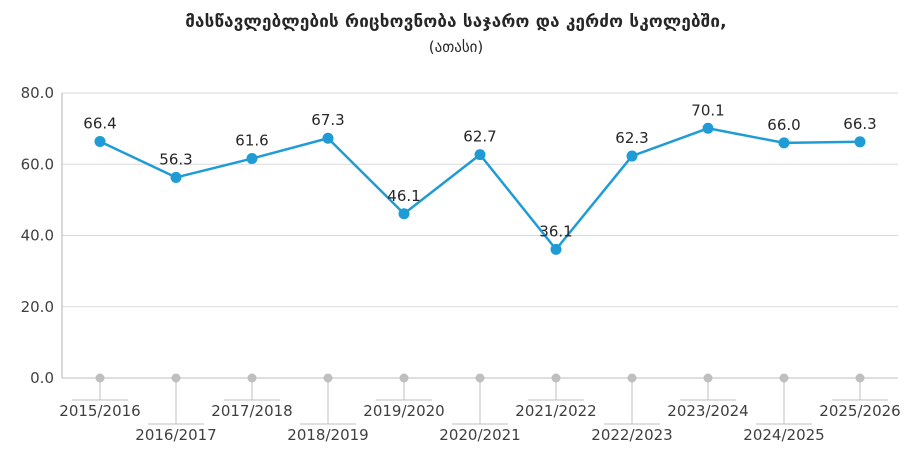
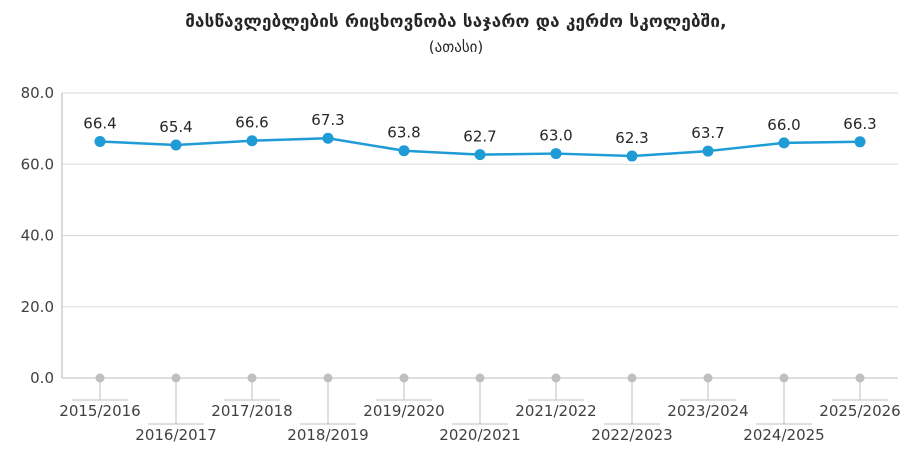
2016/2017: 56.3 -> 65.4
2017/2018: 61.6 -> 66.6
2019/2020: 46.1 -> 63.8
2021/2022: 36.1 -> 63.0
2023/2024: 70.1 -> 63.7
